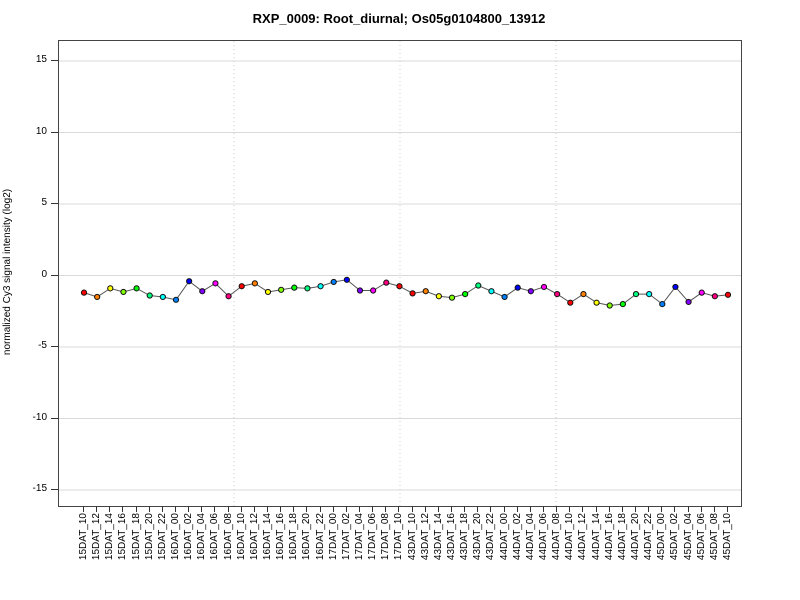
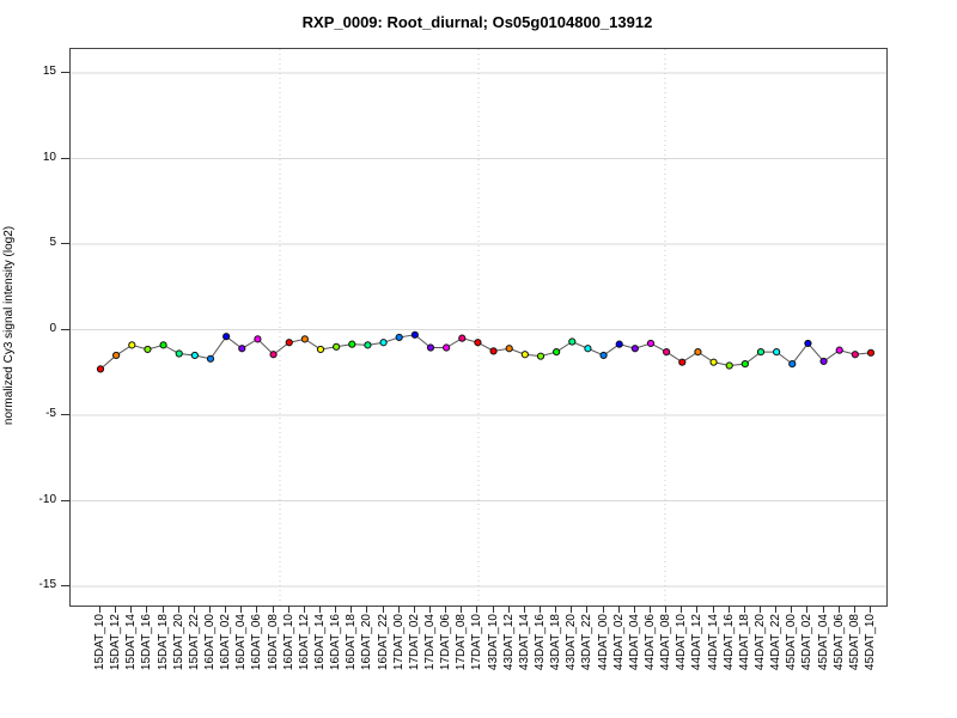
15DAT_10: -1.2 -> -2.3
